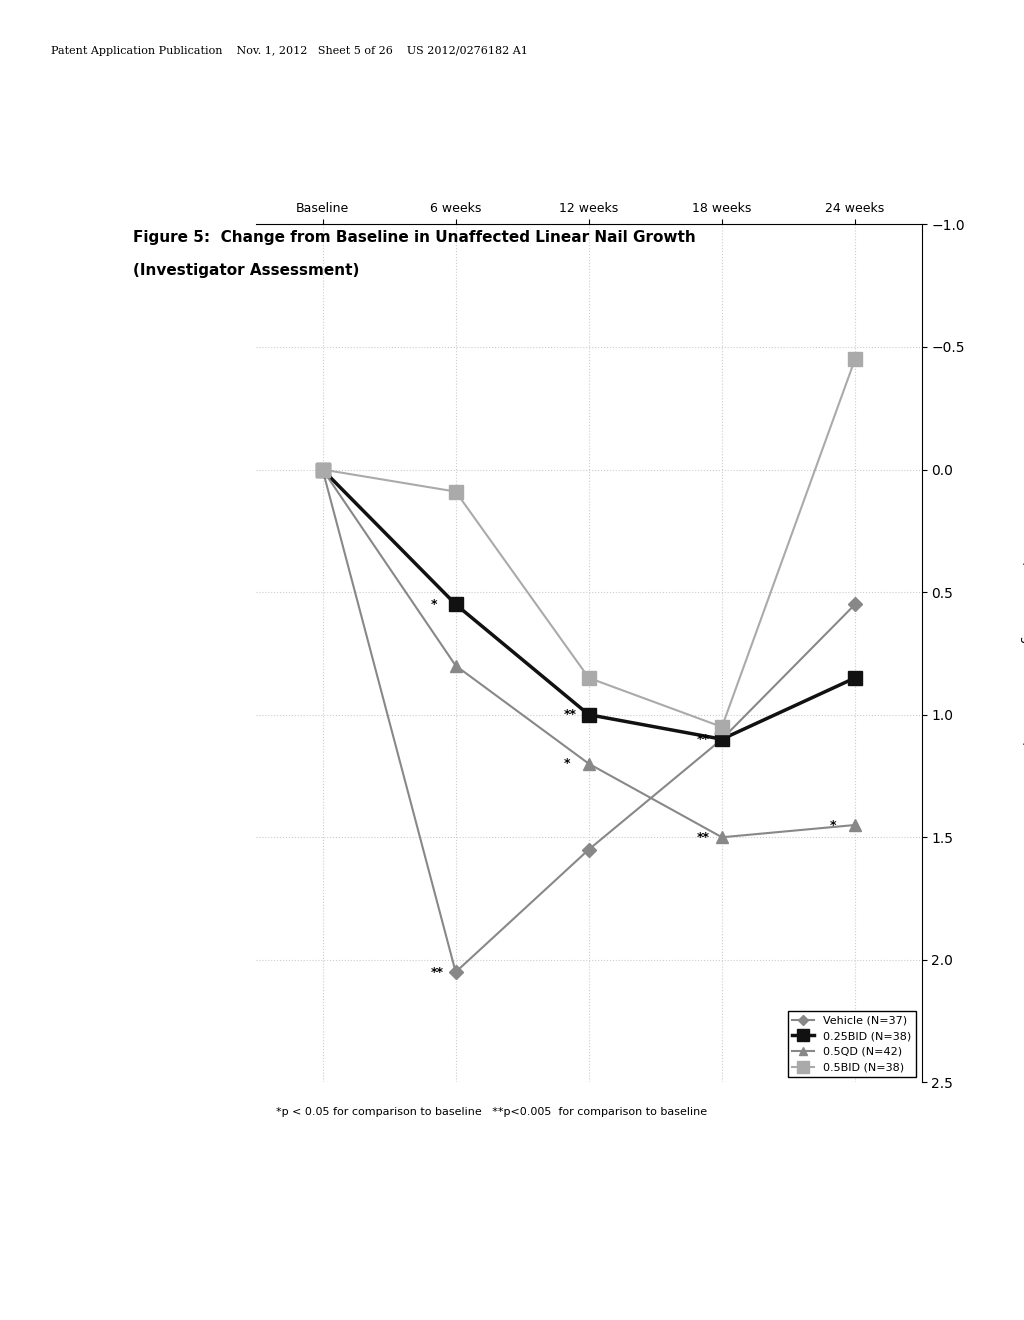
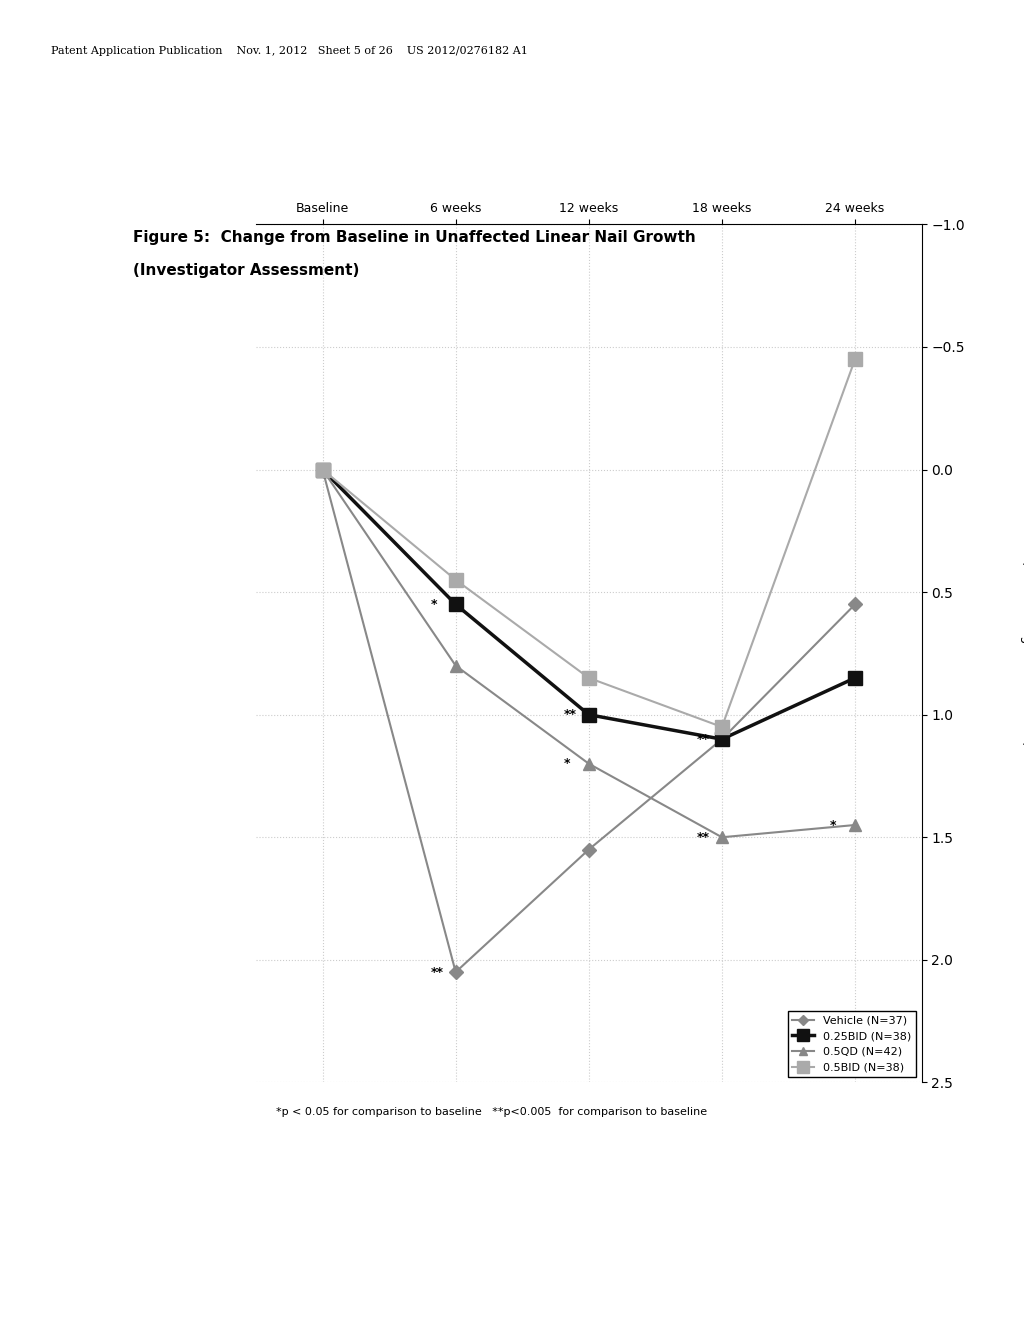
0.5BID (N=38)/6 weeks: 0.09 -> 0.45
